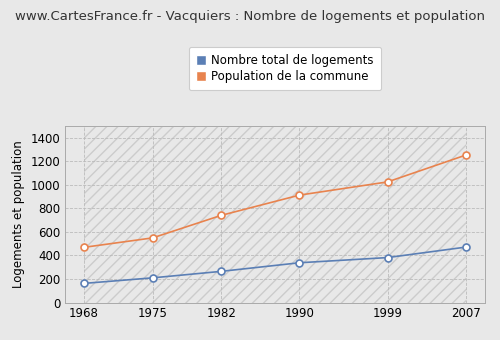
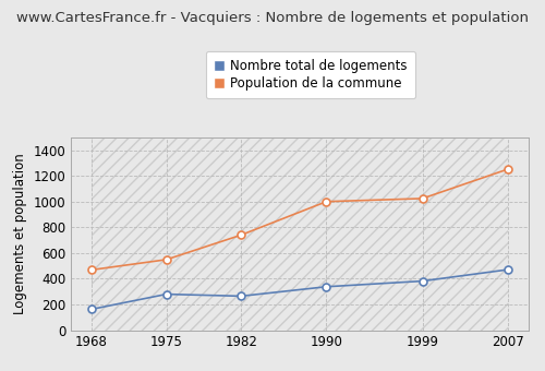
Nombre total de logements/1975: 210 -> 280
Population de la commune/1990: 910 -> 1000
